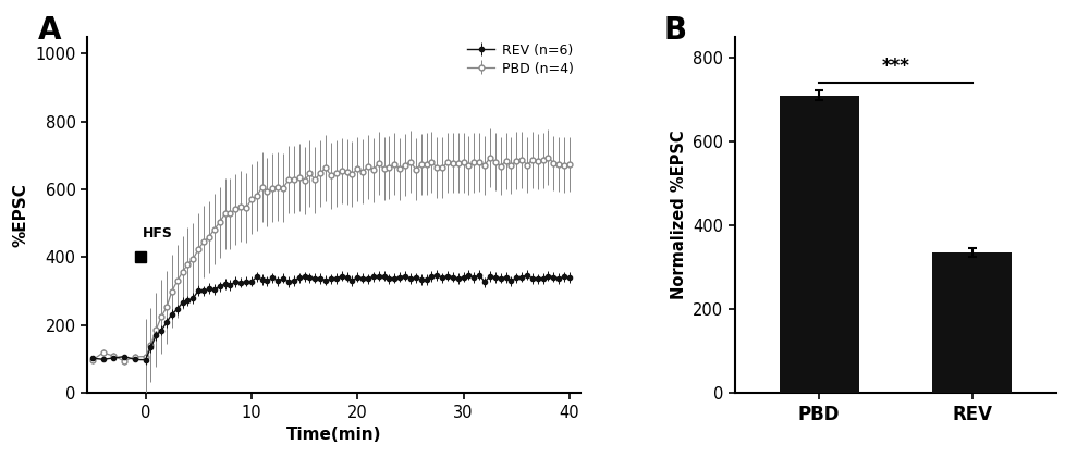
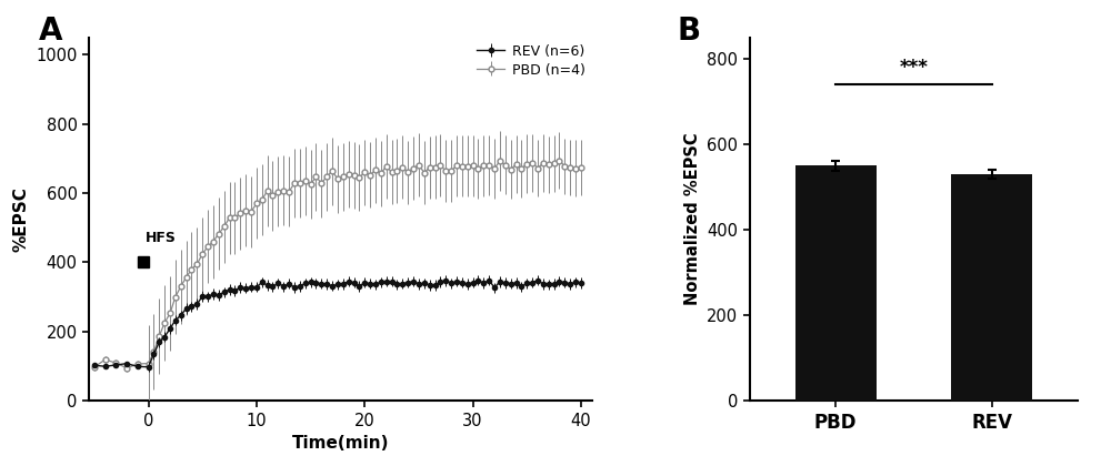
PBD: 710 -> 550
REV: 335 -> 530
